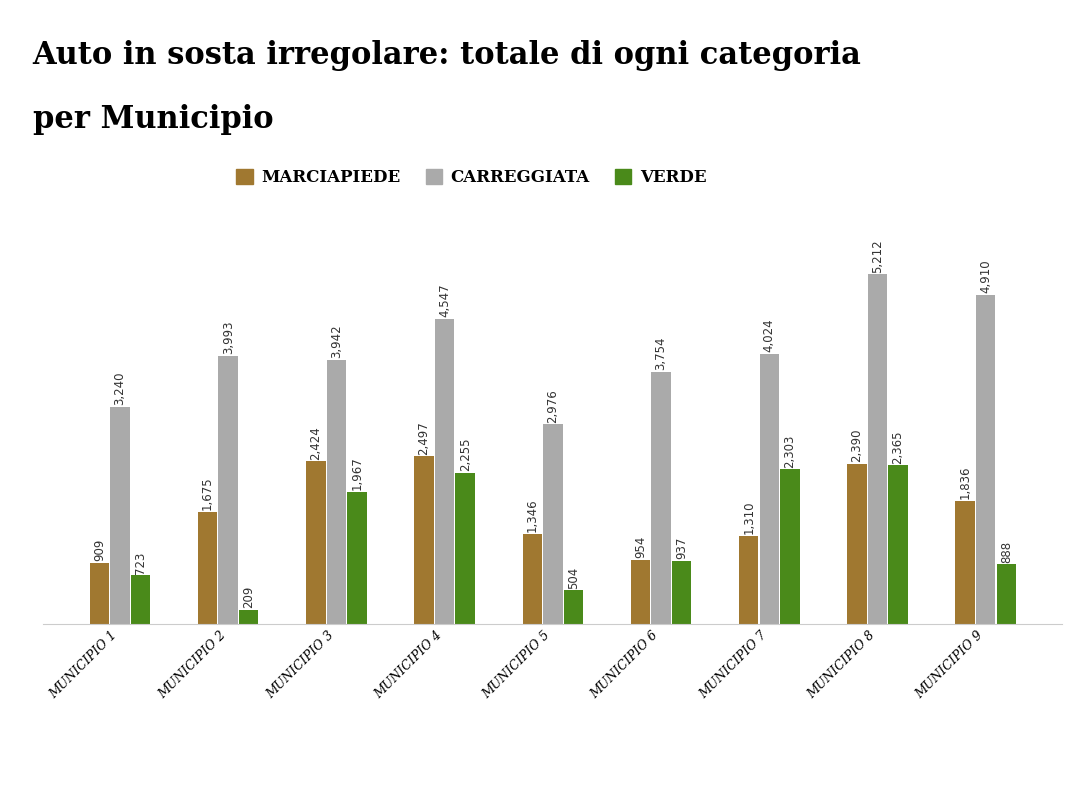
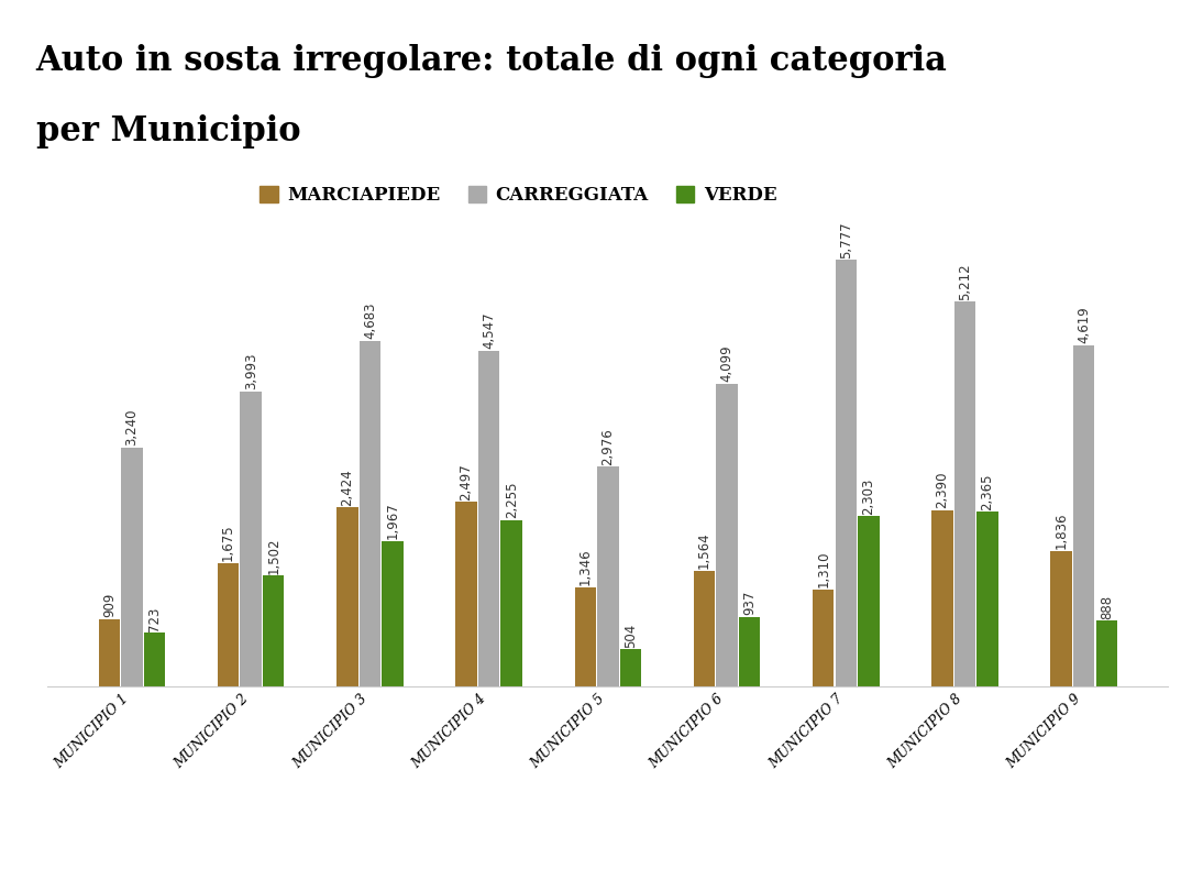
VERDE/MUNICIPIO 2: 209 -> 1,502
CARREGGIATA/MUNICIPIO 3: 3,942 -> 4,683
MARCIAPIEDE/MUNICIPIO 6: 954 -> 1,564
CARREGGIATA/MUNICIPIO 6: 3,754 -> 4,099
CARREGGIATA/MUNICIPIO 7: 4,024 -> 5,777
CARREGGIATA/MUNICIPIO 9: 4,910 -> 4,619
